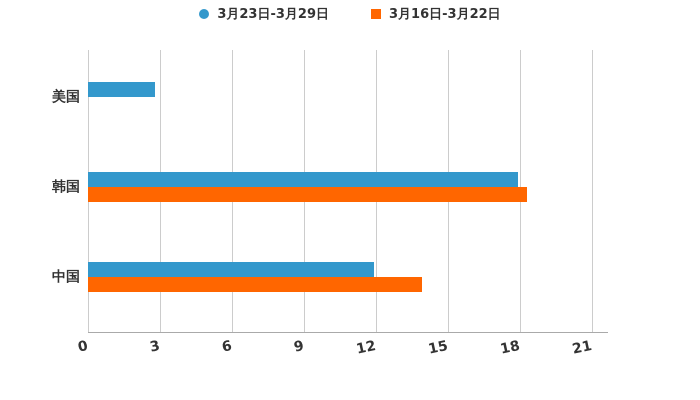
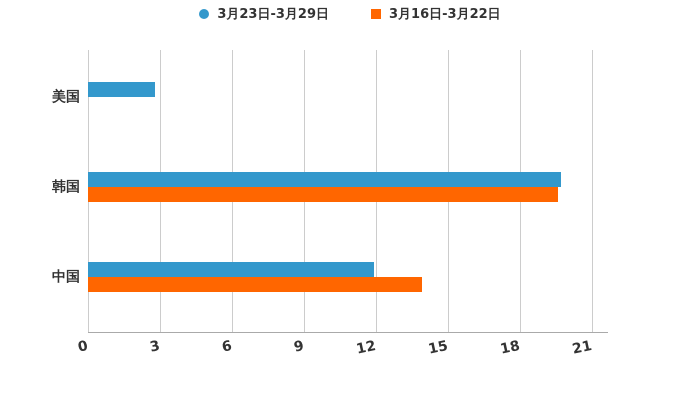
3月23日-3月29日/韩国: 17.9 -> 19.7
3月16日-3月22日/韩国: 18.3 -> 19.6
